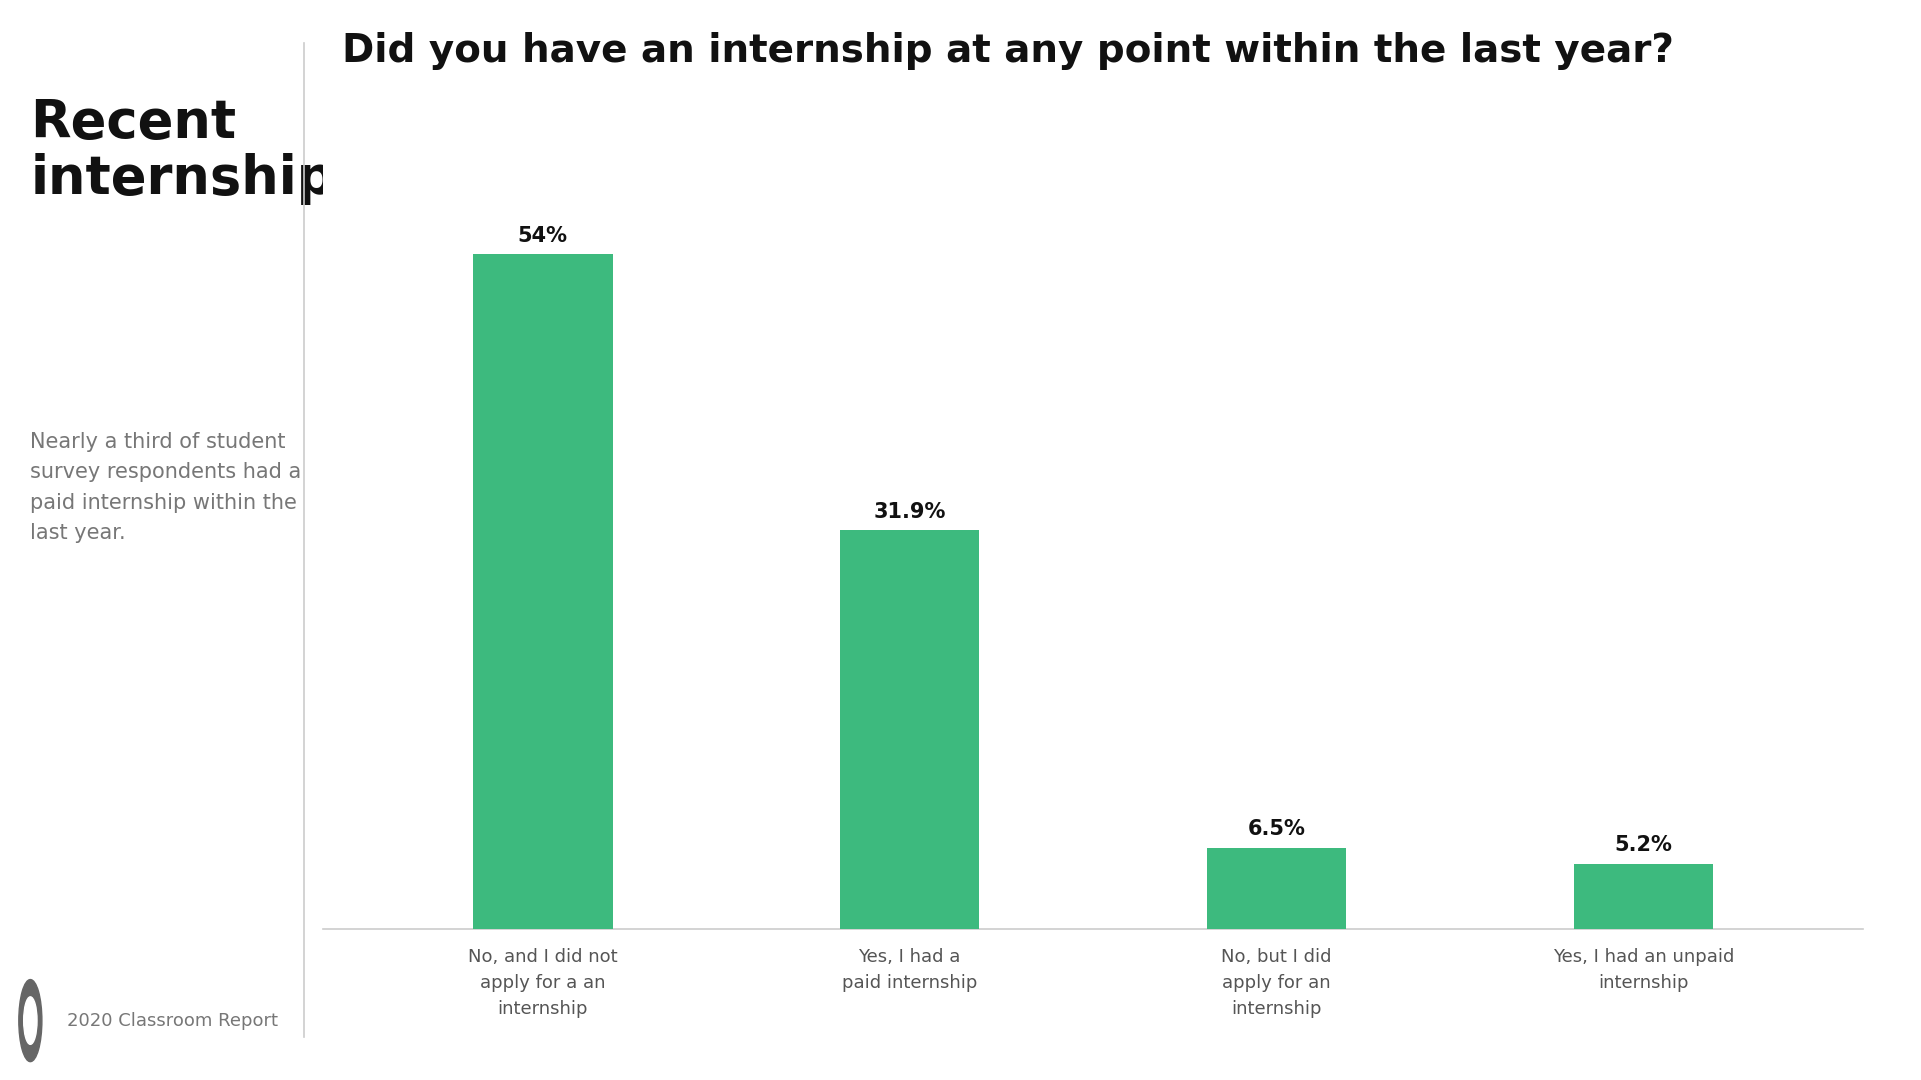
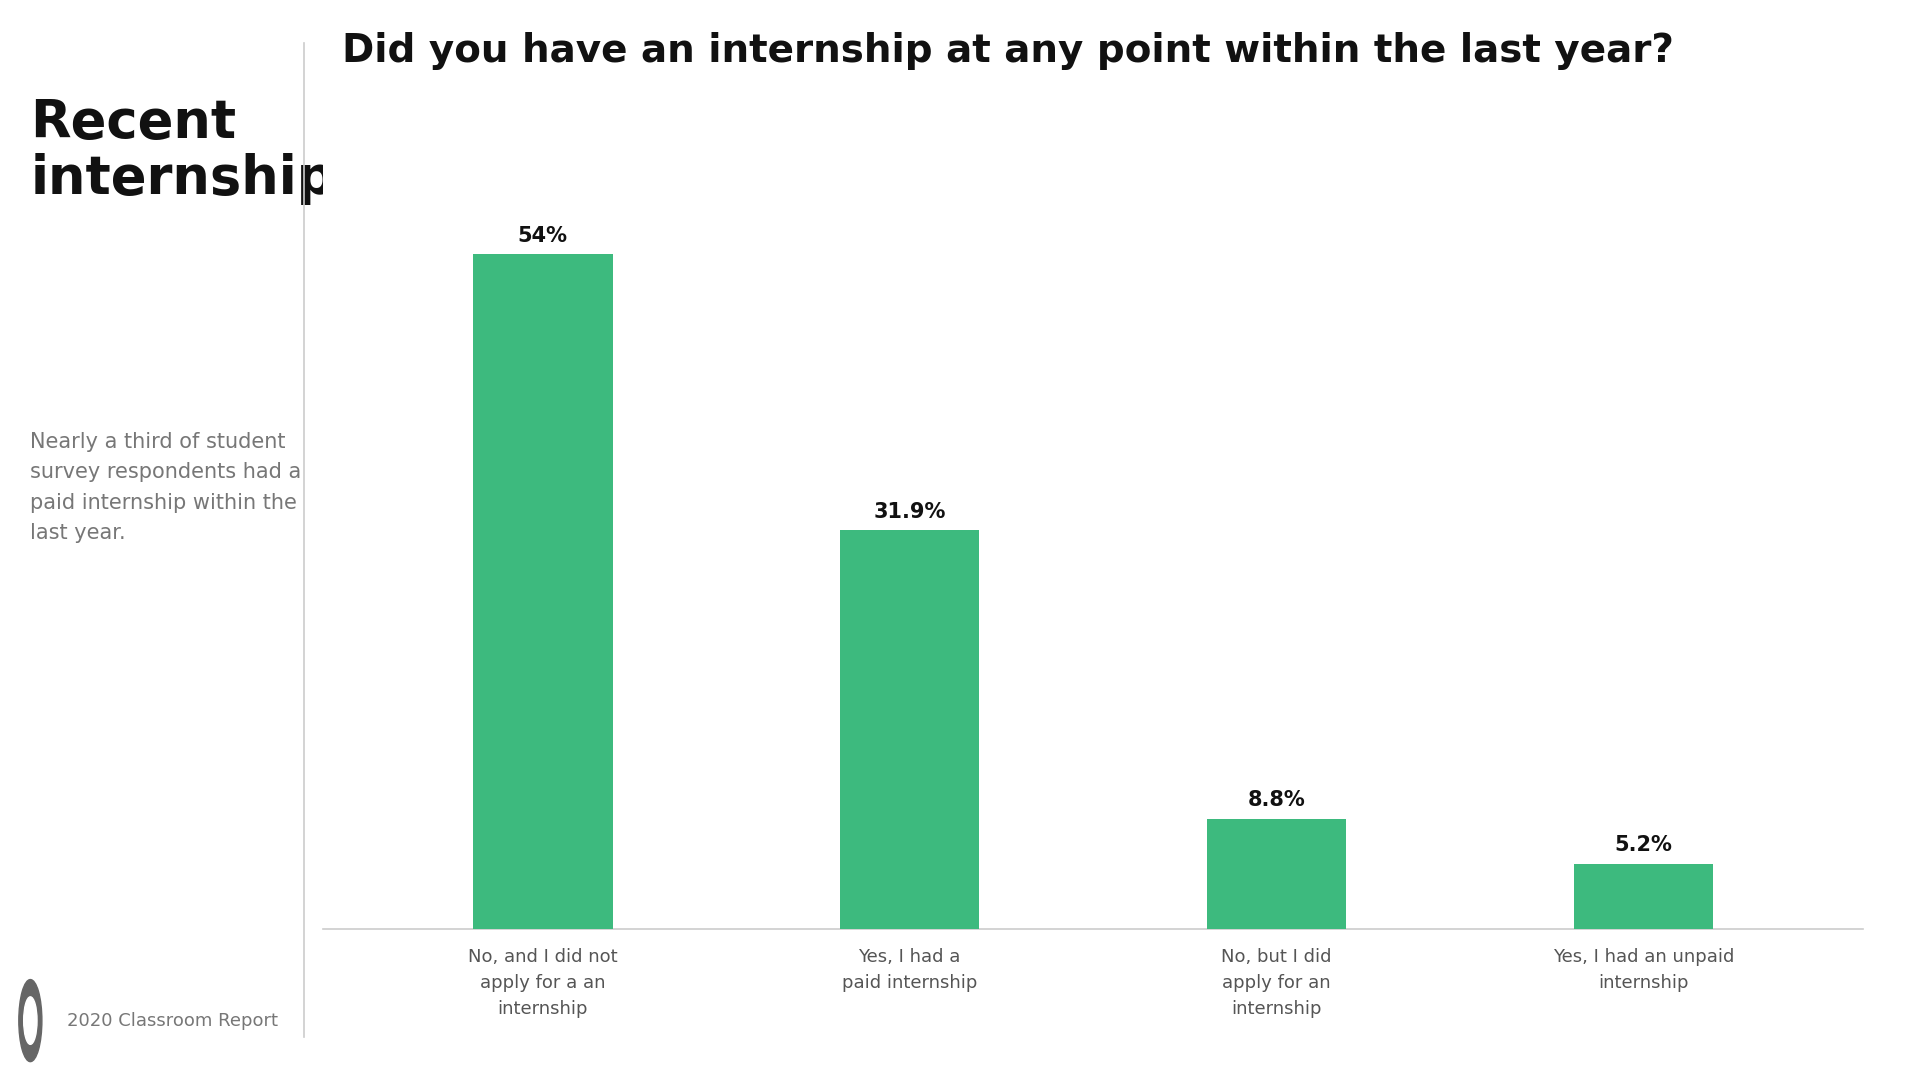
No, but I did apply for an internship: 6.5% -> 8.8%
